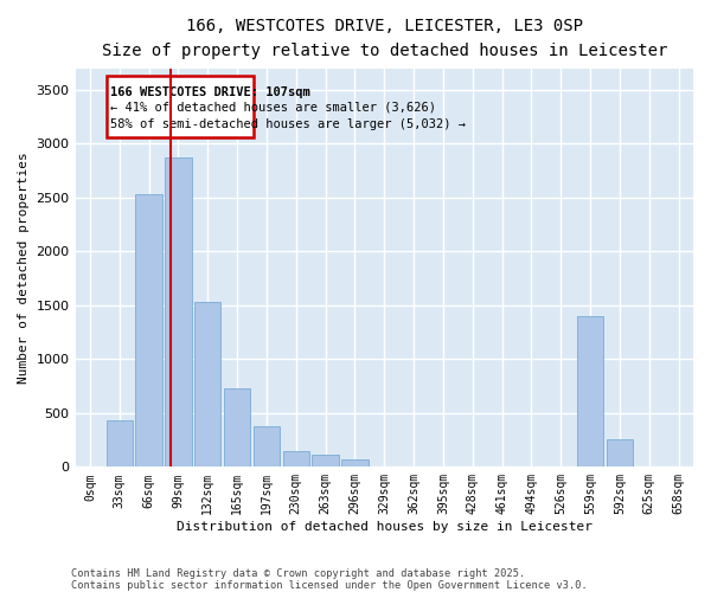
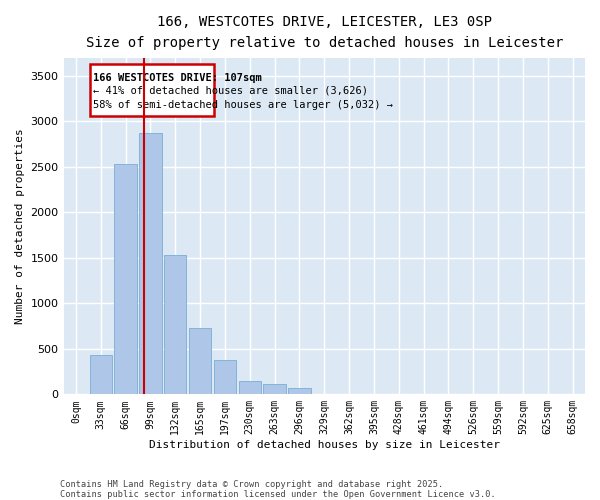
559sqm: 1400 -> 0
592sqm: 260 -> 0
